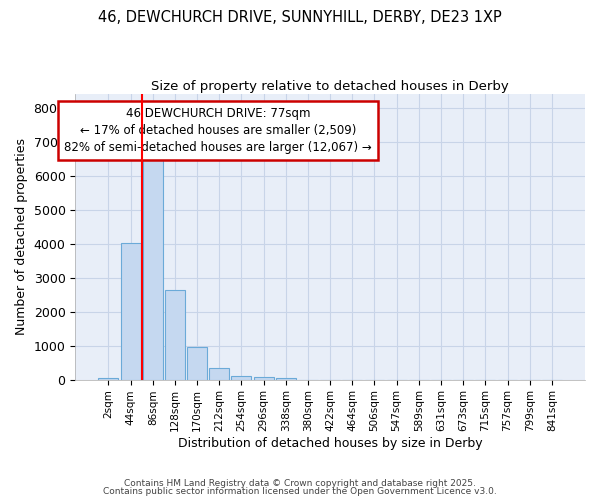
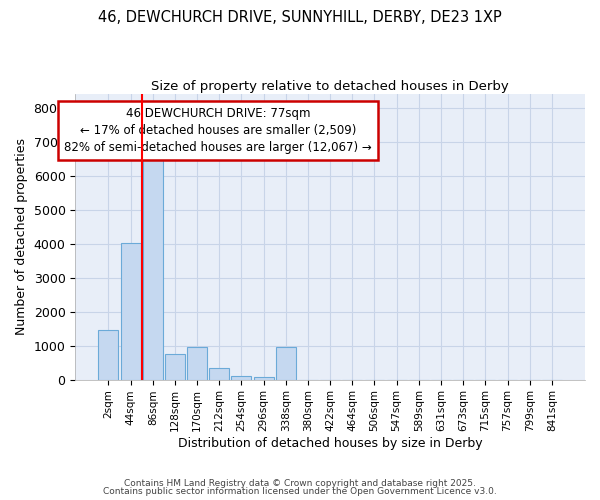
2sqm: 50 -> 1450
128sqm: 2650 -> 750
338sqm: 50 -> 950
